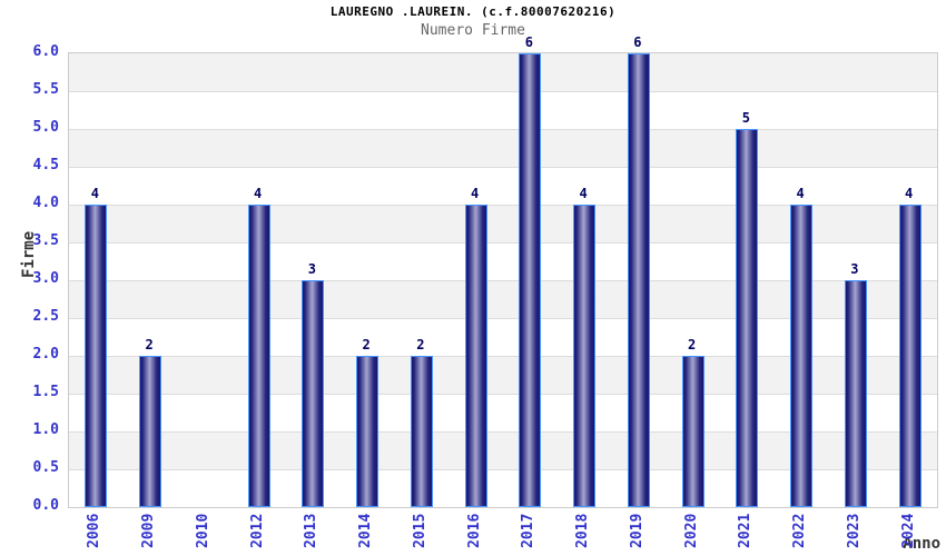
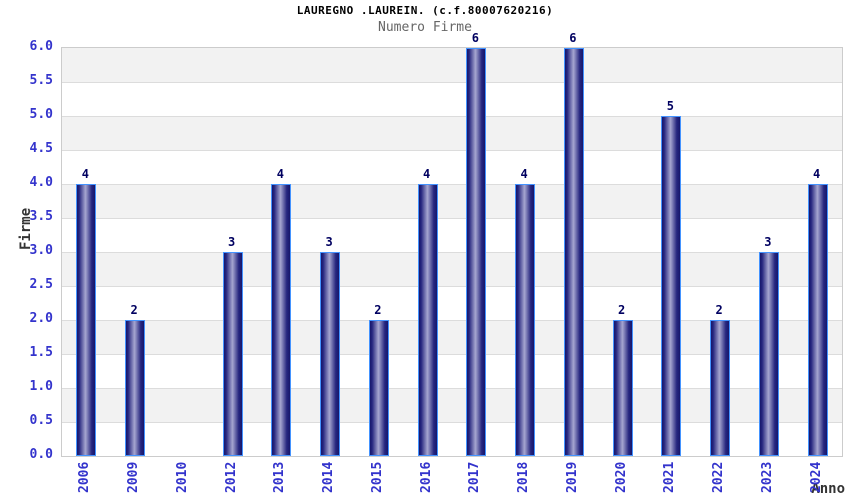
2012: 4 -> 3
2013: 3 -> 4
2014: 2 -> 3
2022: 4 -> 2
